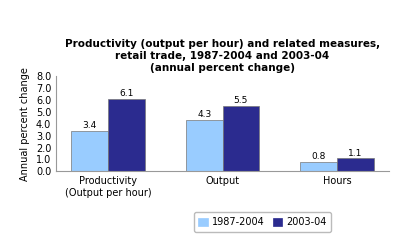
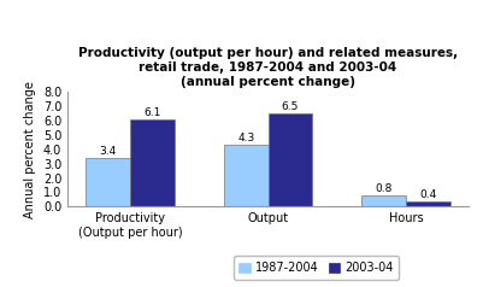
2003-04/Output: 5.5 -> 6.5
2003-04/Hours: 1.1 -> 0.4
